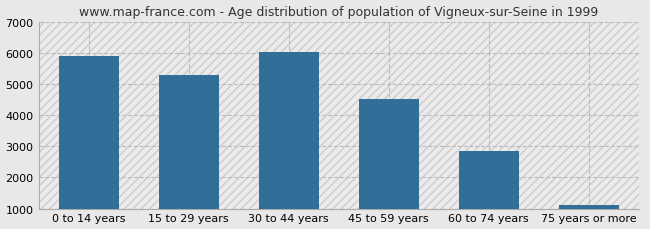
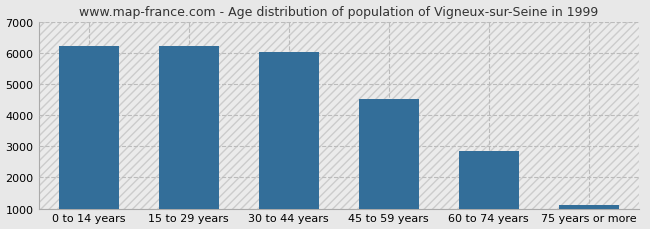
0 to 14 years: 5900 -> 6200
15 to 29 years: 5280 -> 6200
